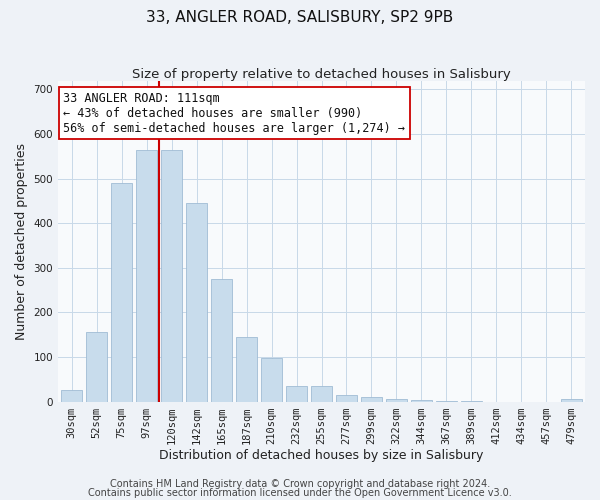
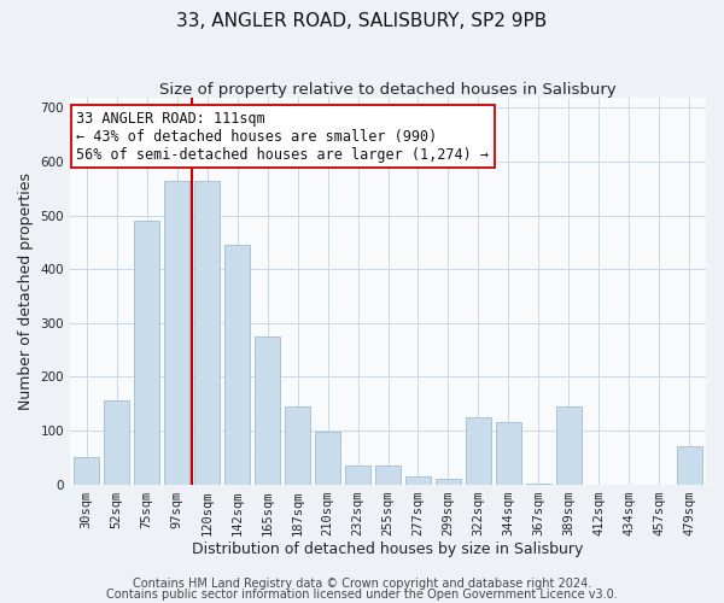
30sqm: 25 -> 50
322sqm: 5 -> 125
344sqm: 4 -> 115
389sqm: 1 -> 145
479sqm: 5 -> 70
